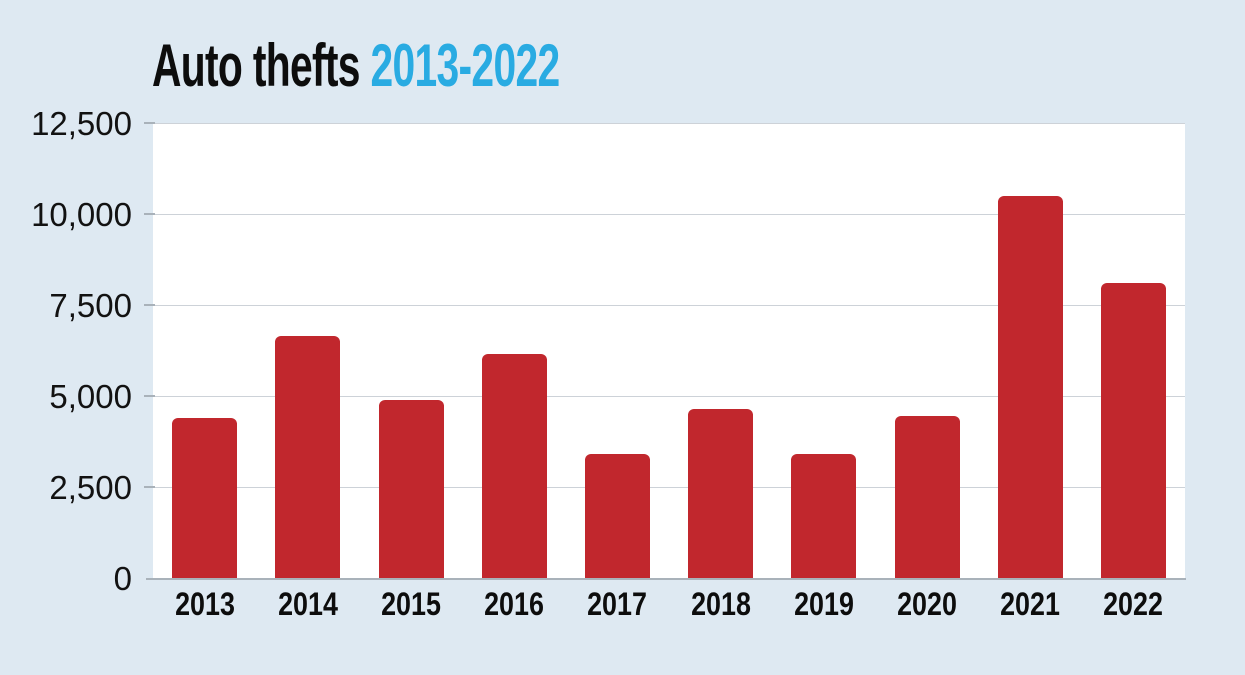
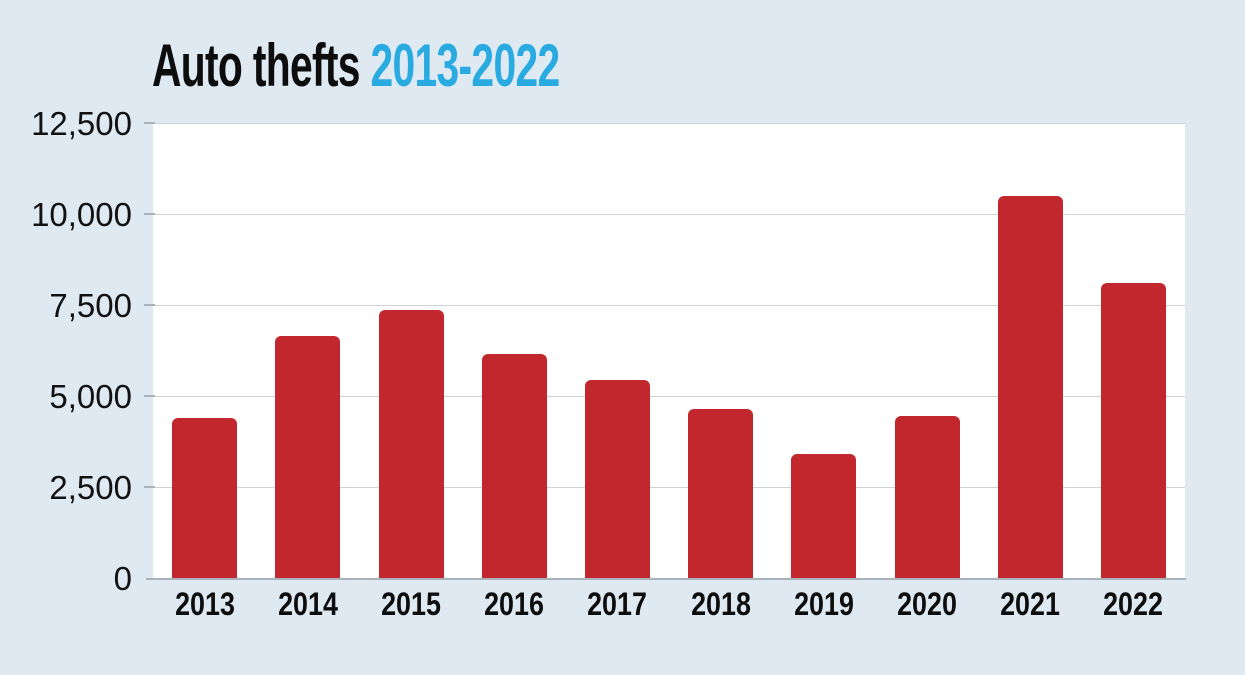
2015: 4900 -> 7400
2017: 3400 -> 5400
